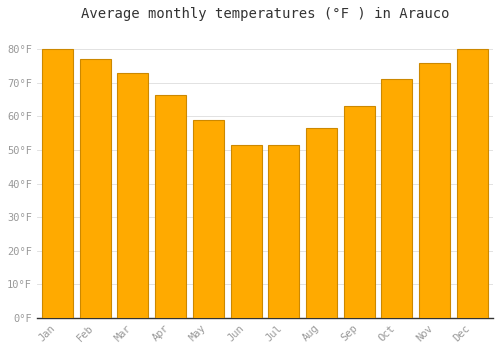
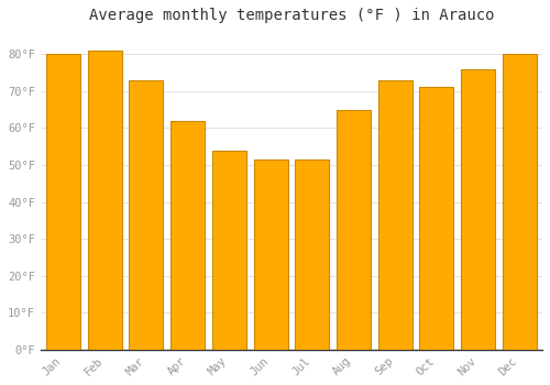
Feb: 77.0°F -> 81.0°F
Apr: 66.5°F -> 62.0°F
May: 59.0°F -> 54.0°F
Aug: 56.5°F -> 65.0°F
Sep: 63.0°F -> 73.0°F
